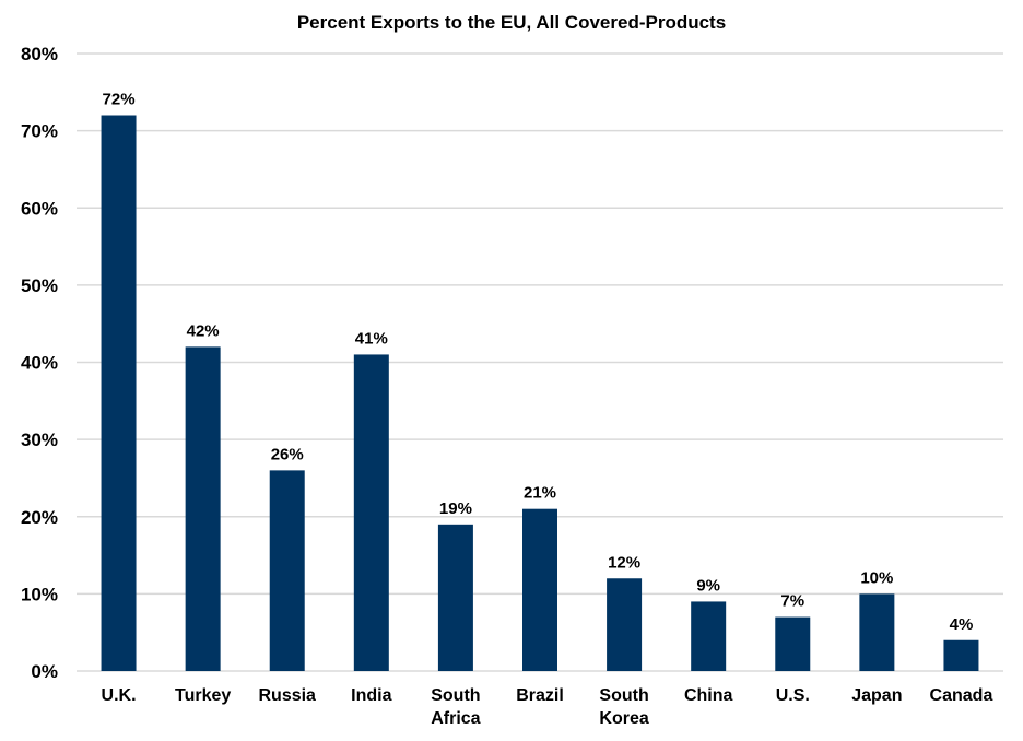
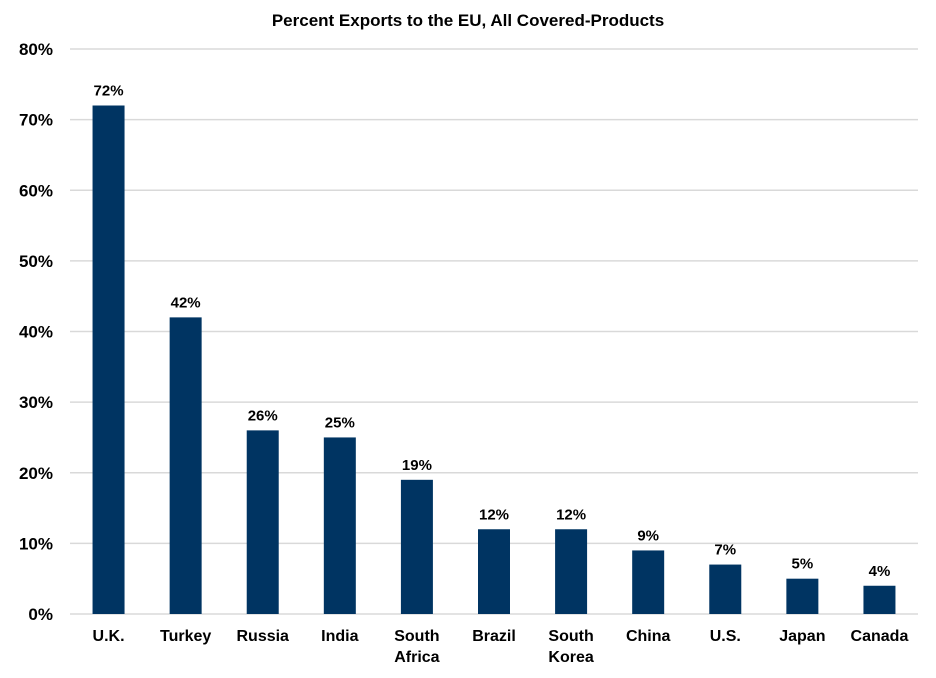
India: 41% -> 25%
Brazil: 21% -> 12%
Japan: 10% -> 5%
